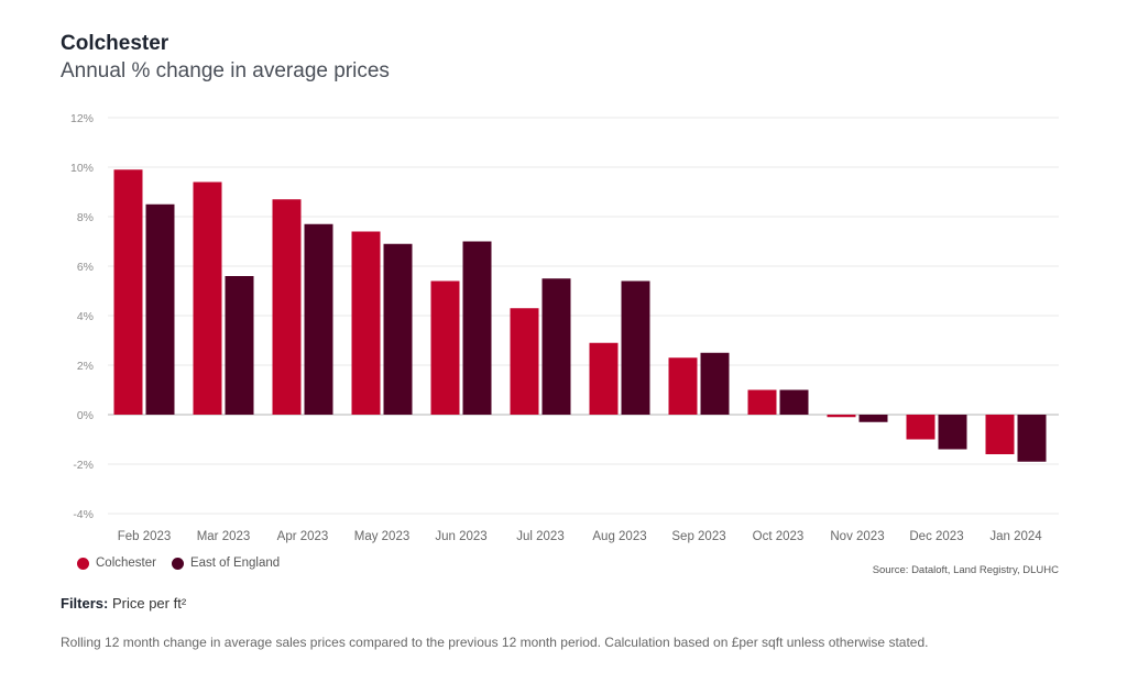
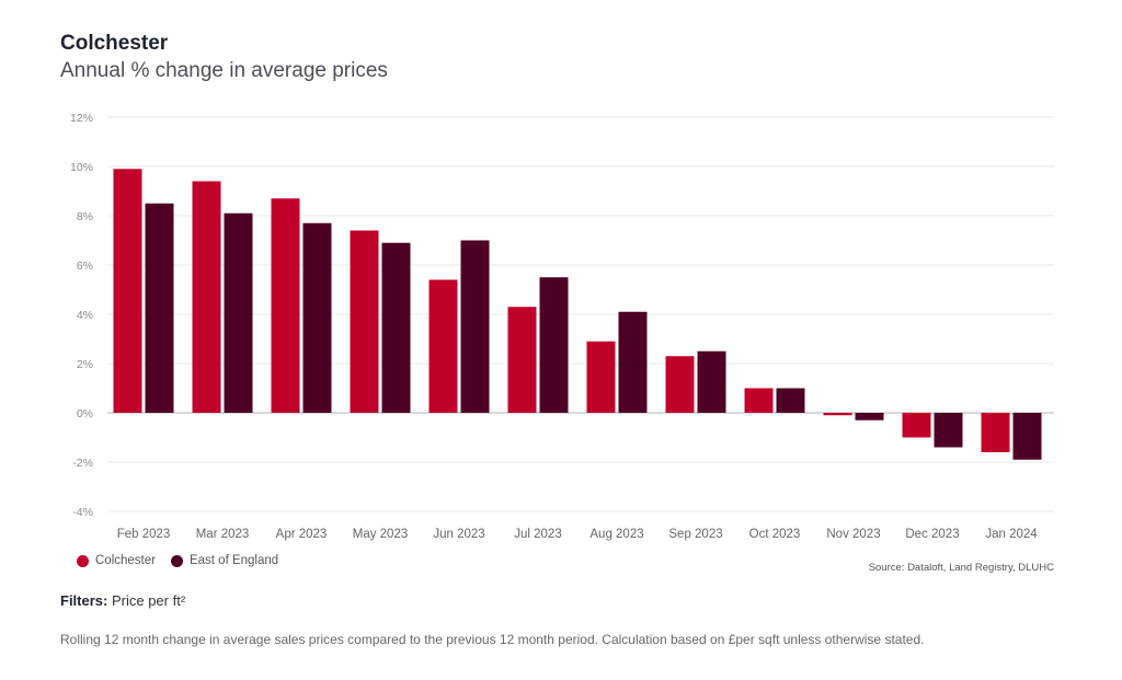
East of England/Mar 2023: 5.6% -> 8.1%
East of England/Aug 2023: 5.4% -> 4.1%
